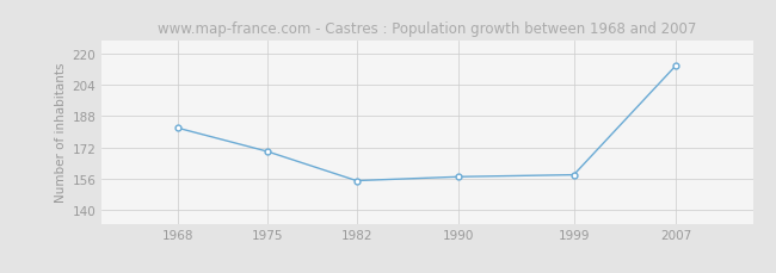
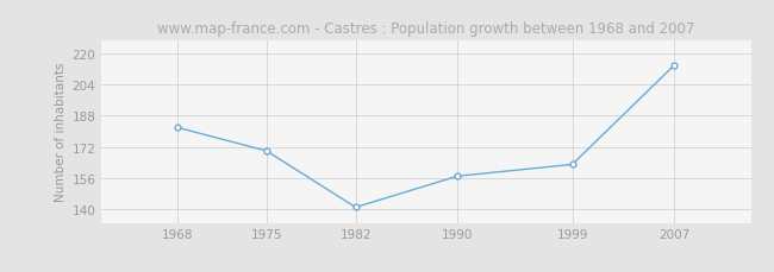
1982: 155 -> 141
1999: 158 -> 163
